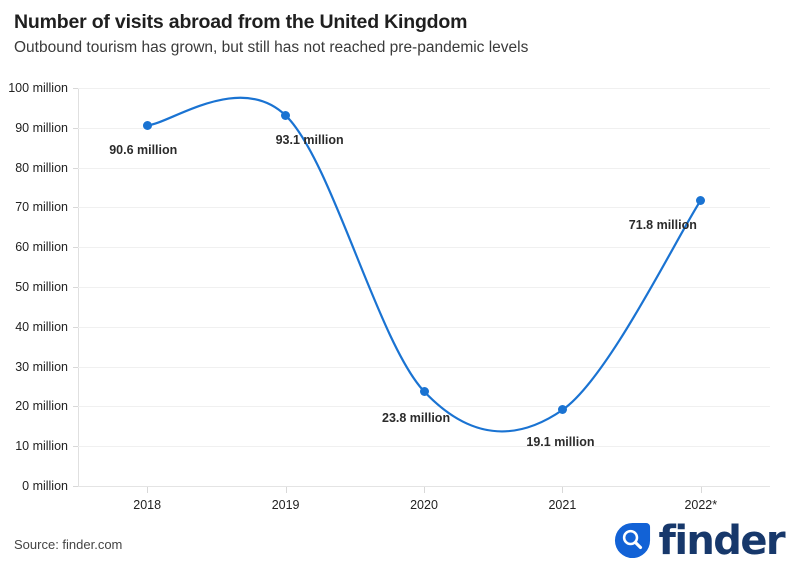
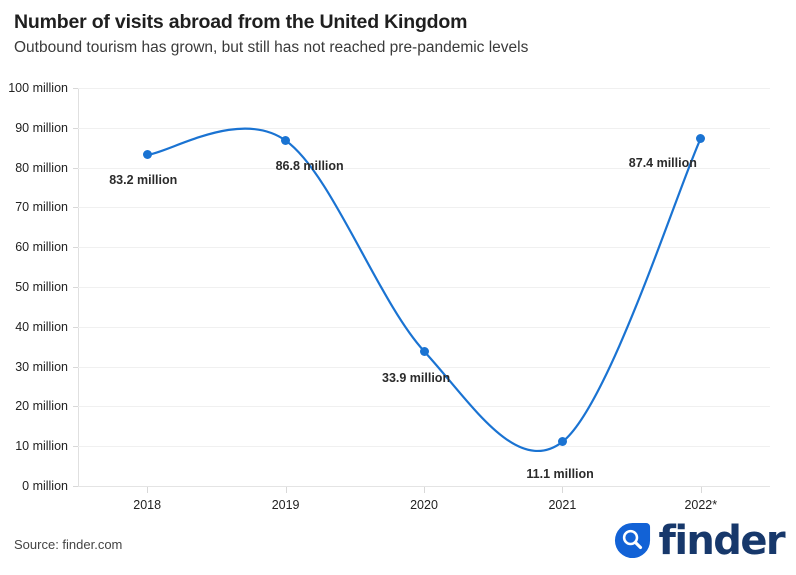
2018: 90.6 -> 83.2
2019: 93.1 -> 86.8
2020: 23.8 -> 33.9
2021: 19.1 -> 11.1
2022*: 71.8 -> 87.4
